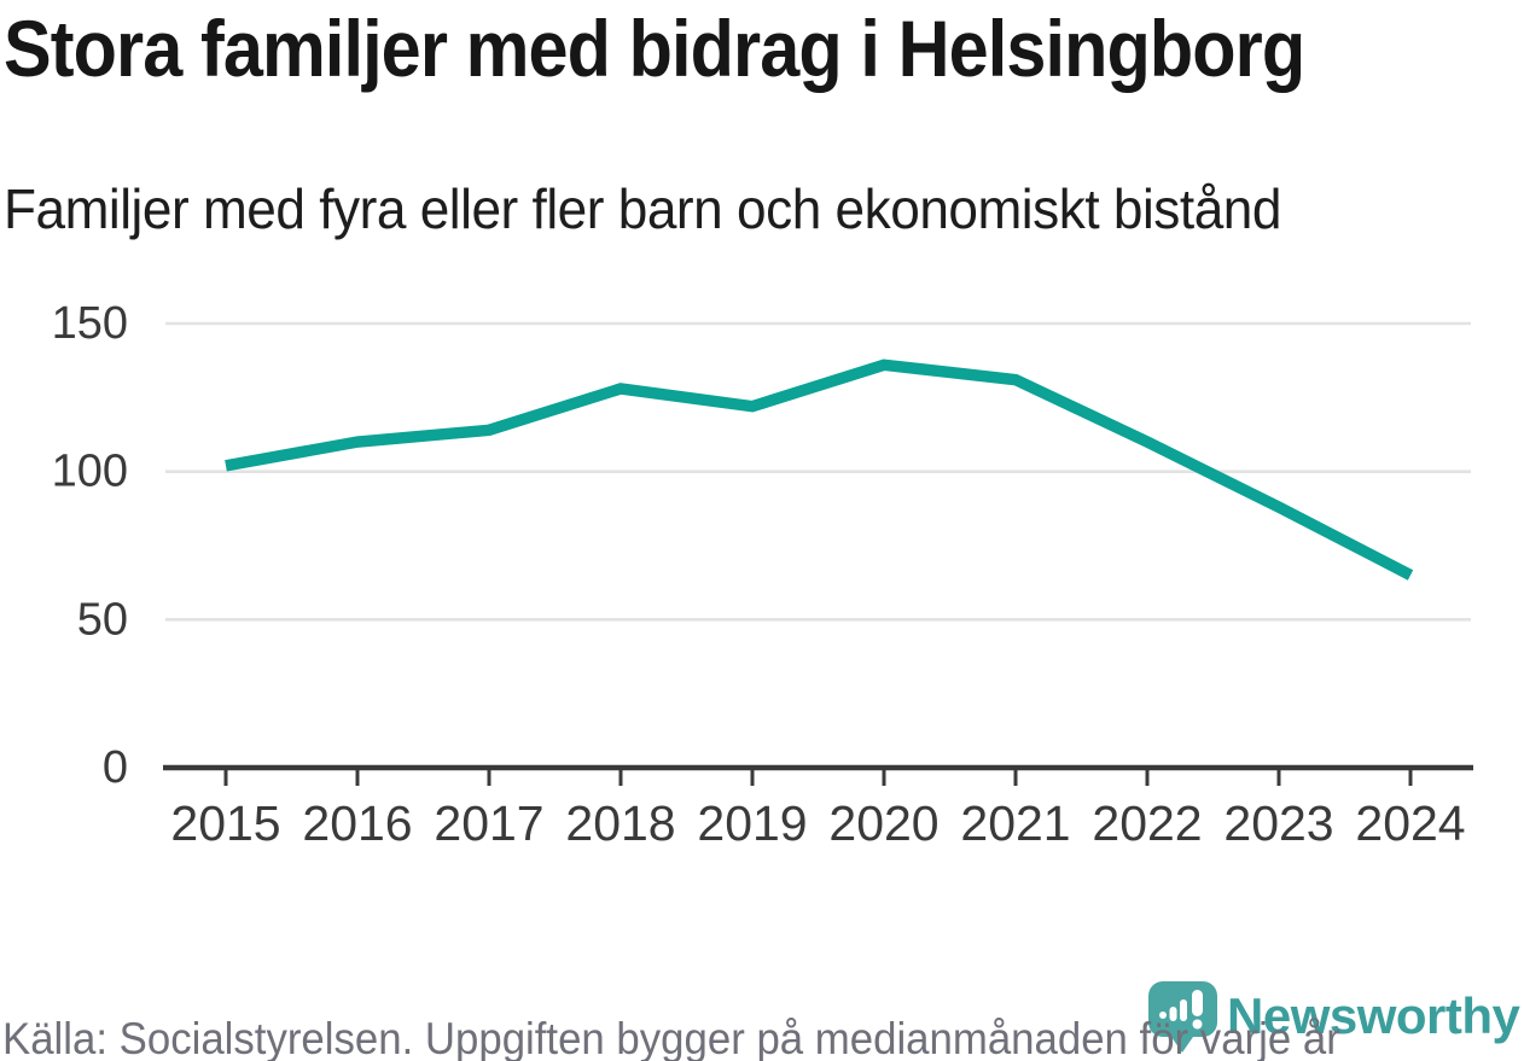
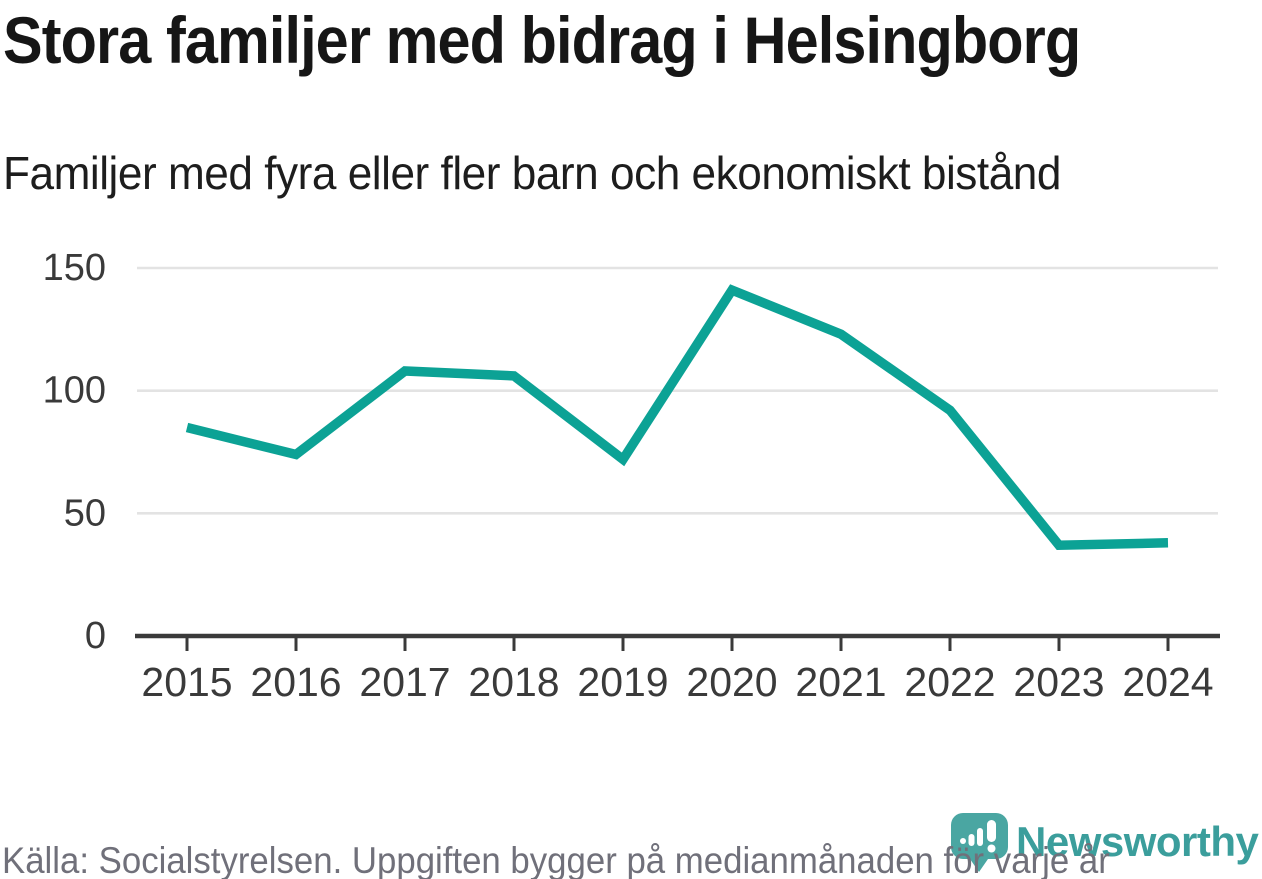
2015: 102 -> 85
2016: 110 -> 74
2017: 114 -> 108
2018: 128 -> 106
2019: 122 -> 72
2020: 136 -> 141
2021: 131 -> 123
2022: 110 -> 92
2023: 88 -> 37
2024: 65 -> 38
